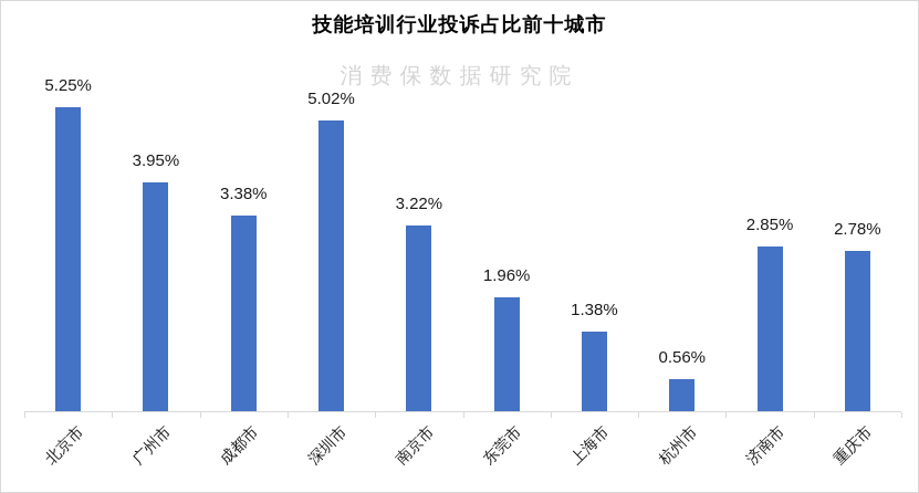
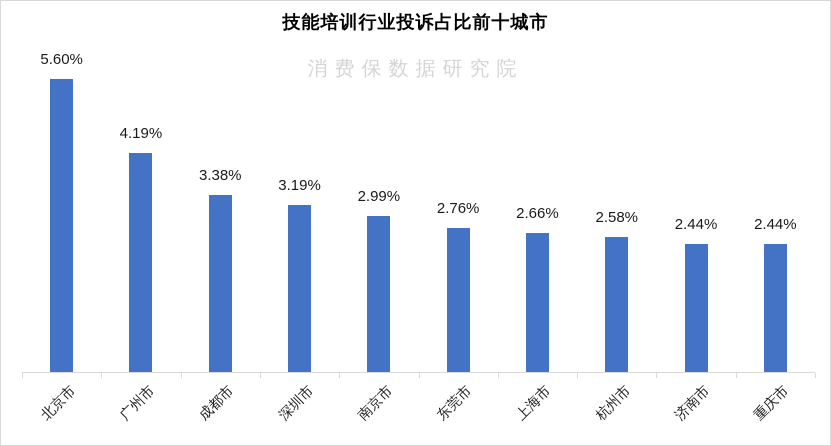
北京市: 5.25% -> 5.60%
广州市: 3.95% -> 4.19%
深圳市: 5.02% -> 3.19%
南京市: 3.22% -> 2.99%
东莞市: 1.96% -> 2.76%
上海市: 1.38% -> 2.66%
杭州市: 0.56% -> 2.58%
济南市: 2.85% -> 2.44%
重庆市: 2.78% -> 2.44%
